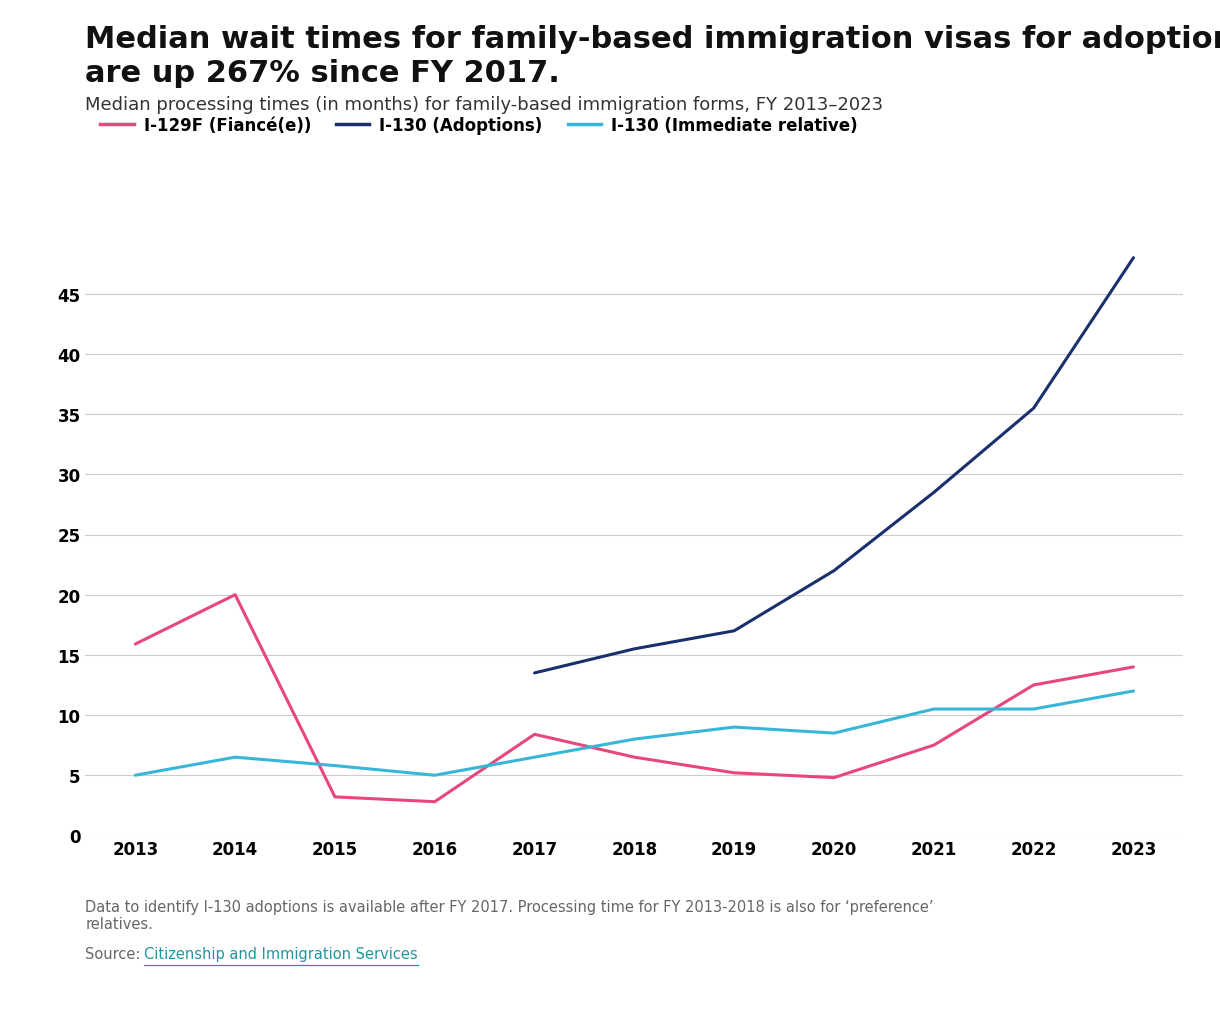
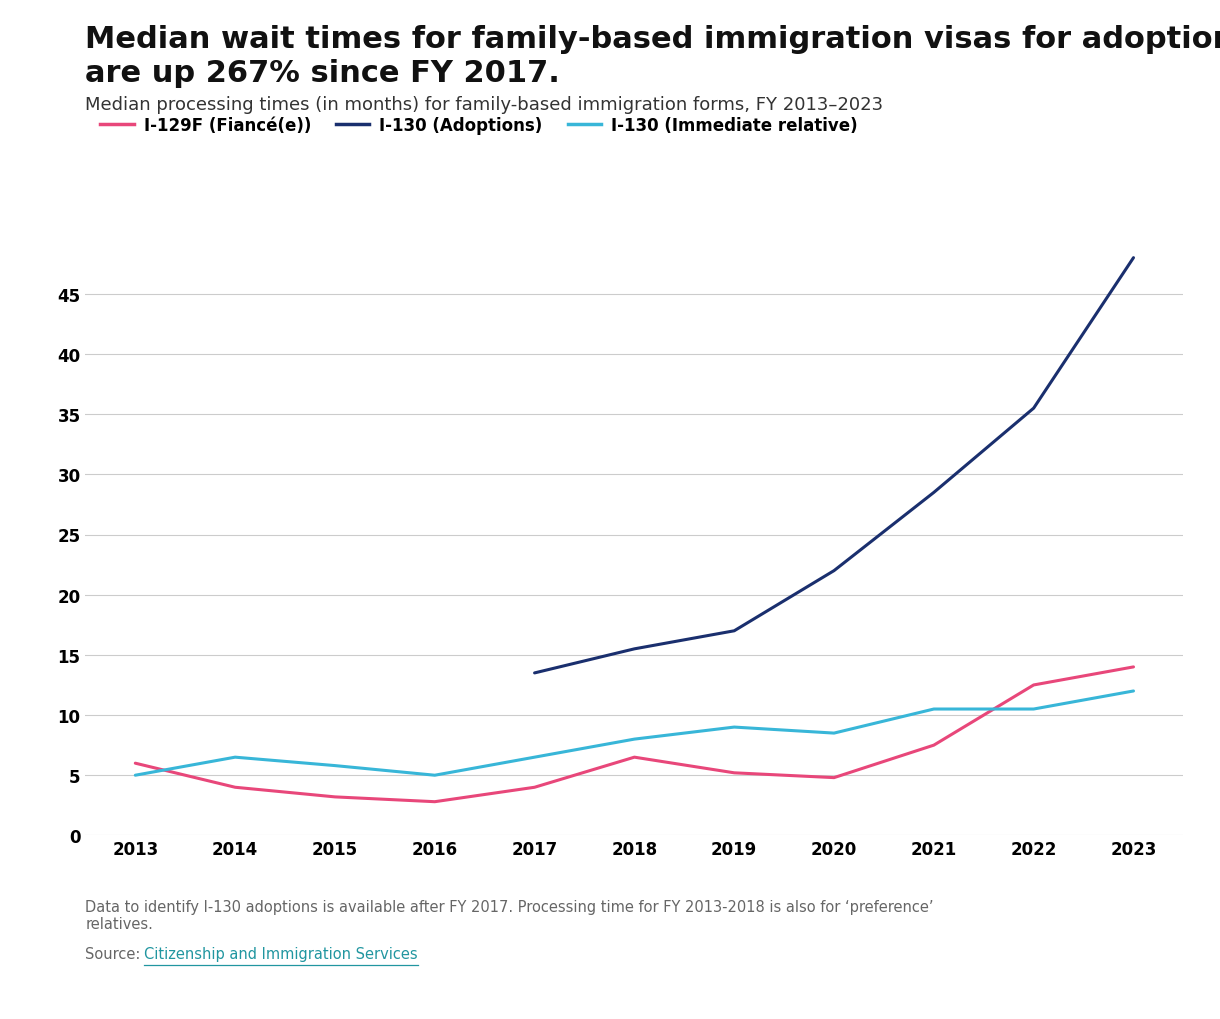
I-129F (Fiancé(e))/2013: 15.9 -> 6.0
I-129F (Fiancé(e))/2014: 20.0 -> 4.0
I-129F (Fiancé(e))/2017: 8.4 -> 4.0
